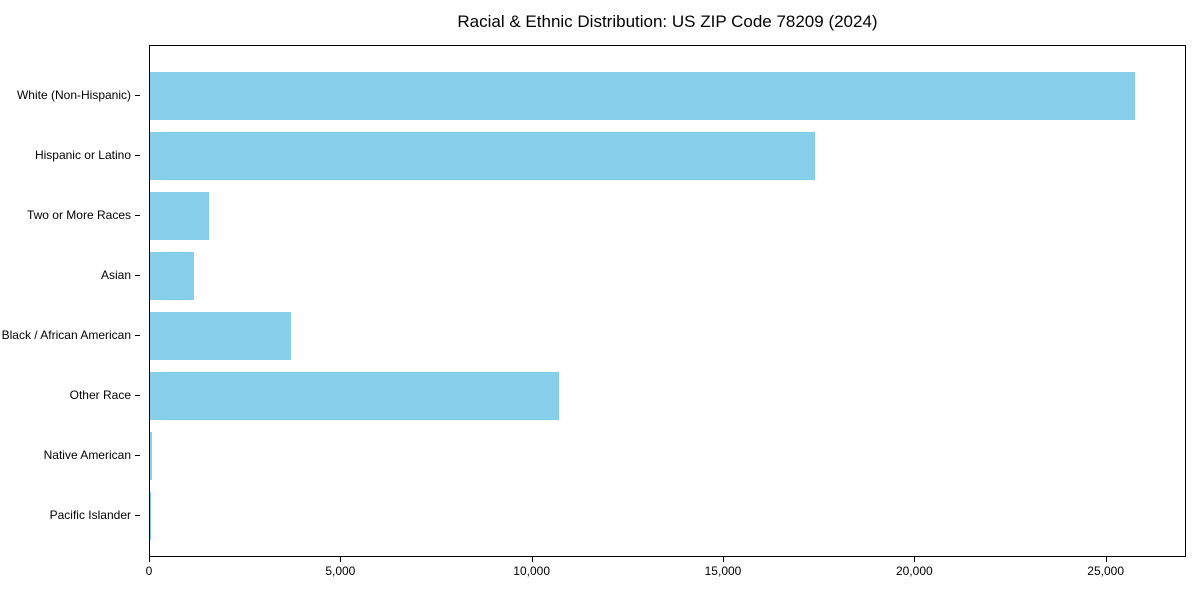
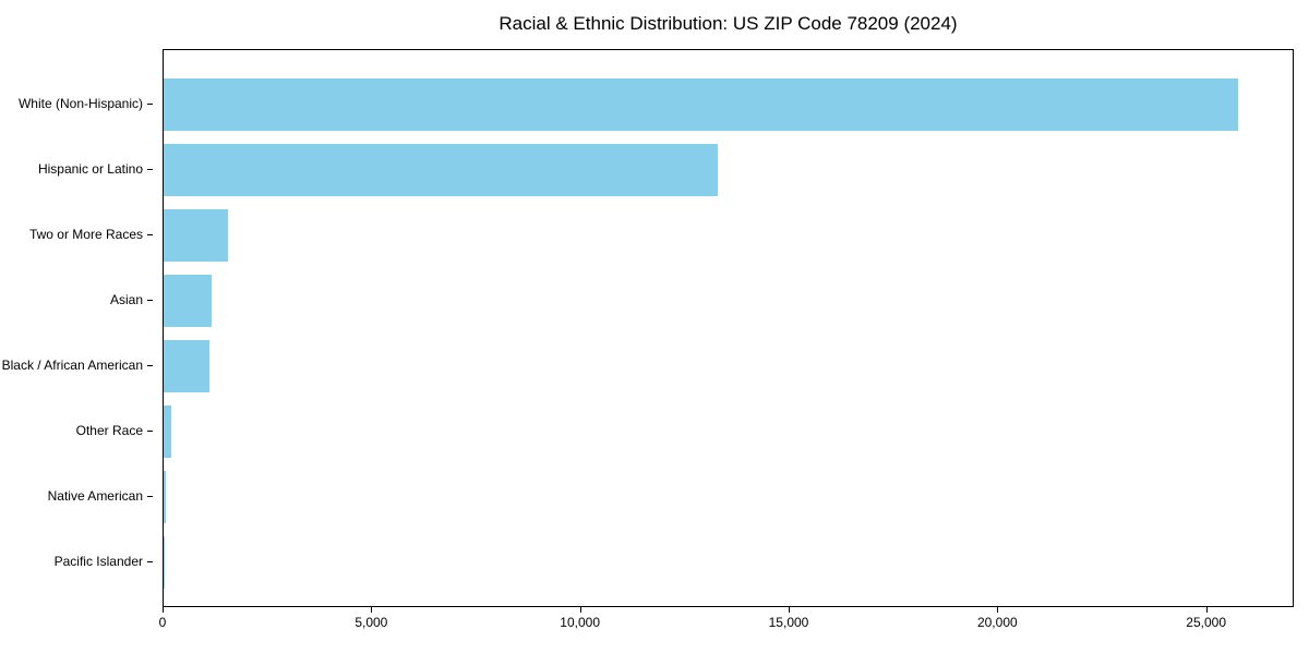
Hispanic or Latino: 17400 -> 13300
Black / African American: 3700 -> 1100
Other Race: 10700 -> 200
